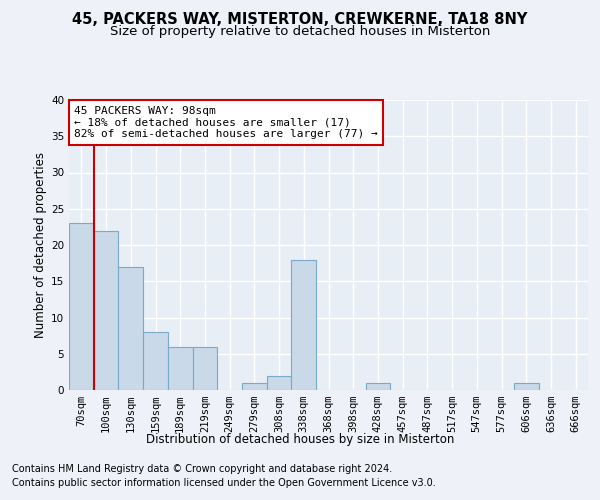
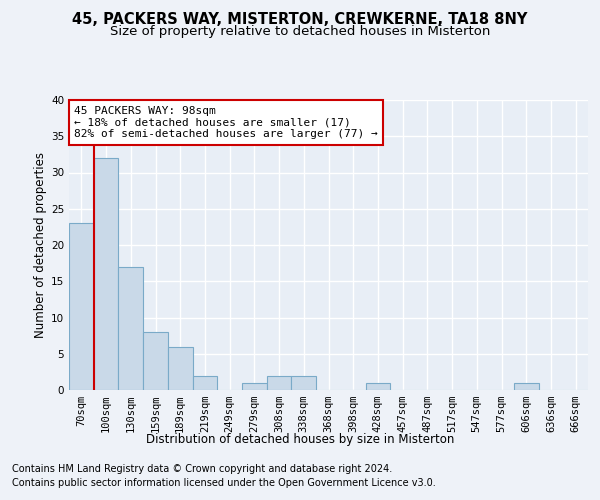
100sqm: 22 -> 32
219sqm: 6 -> 2
338sqm: 18 -> 2
